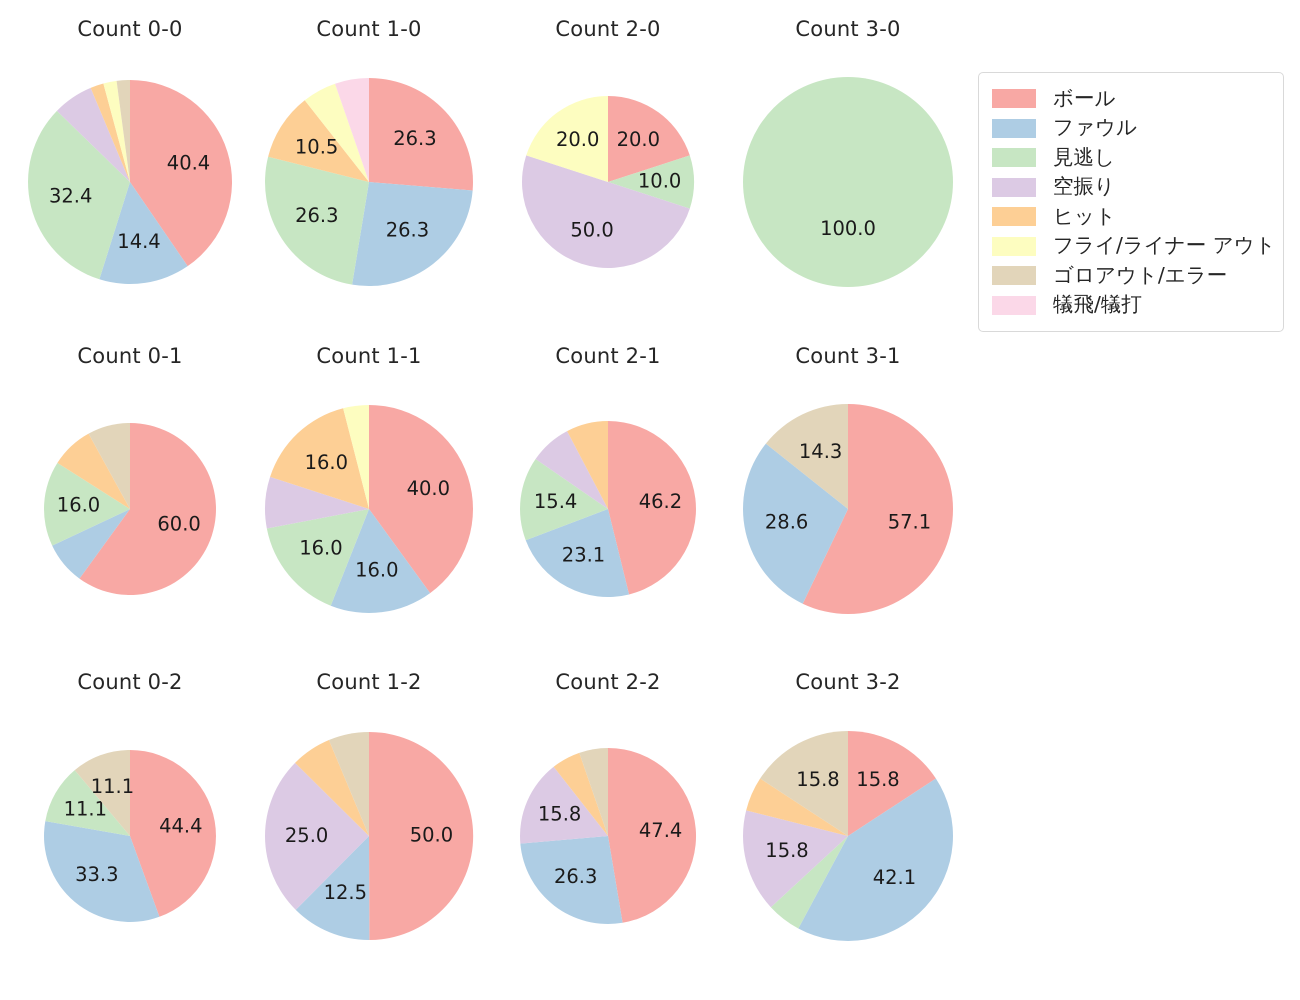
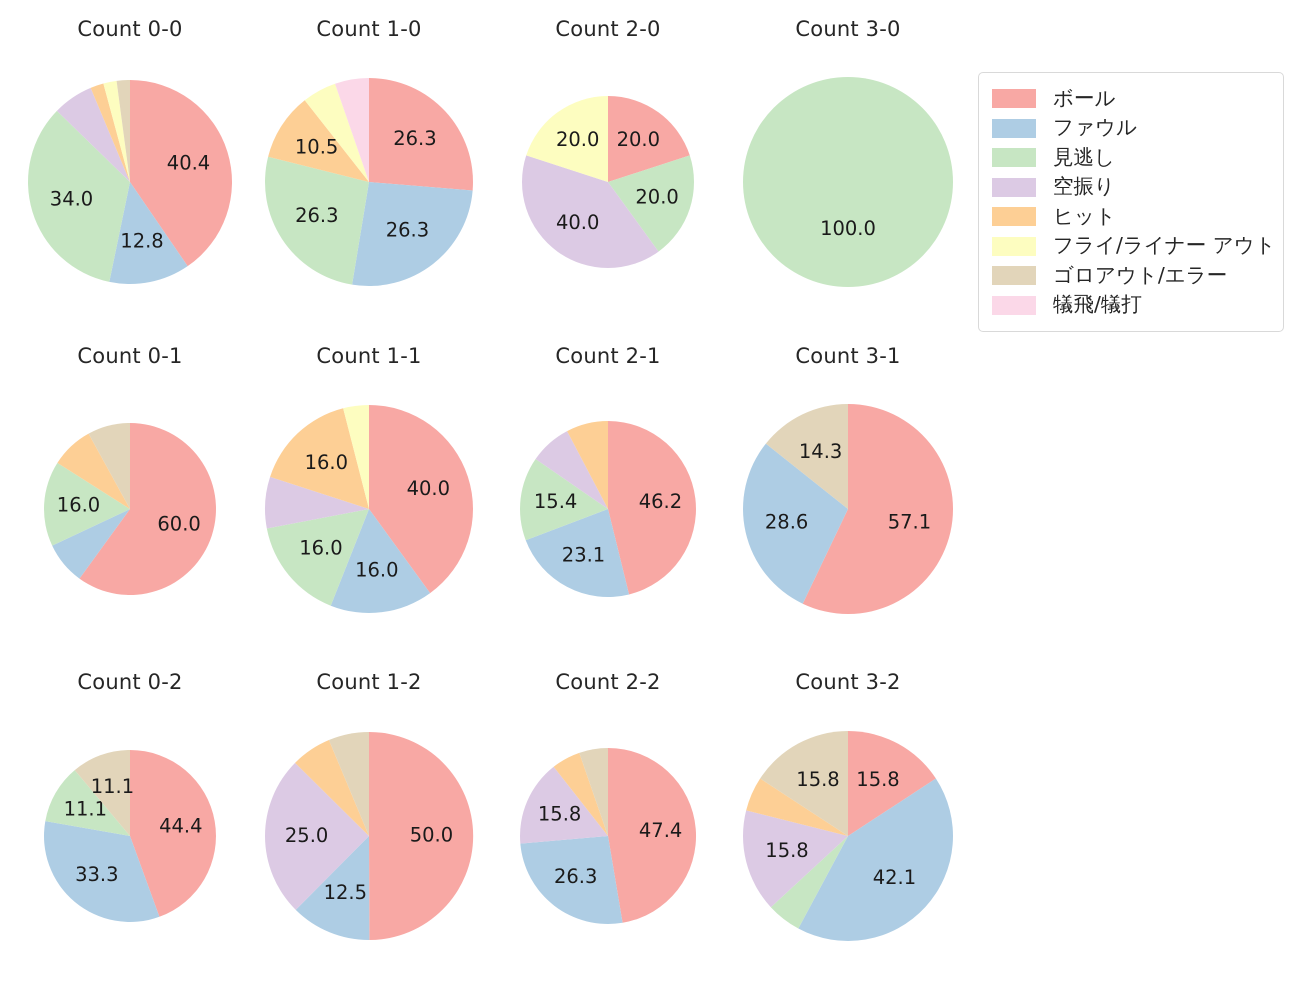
Count 0-0/ファウル: 14.4 -> 12.8
Count 0-0/見逃し: 32.4 -> 34.0
Count 2-0/見逃し: 10.0 -> 20.0
Count 2-0/空振り: 50.0 -> 40.0
